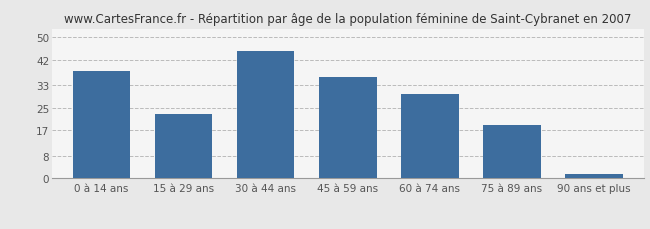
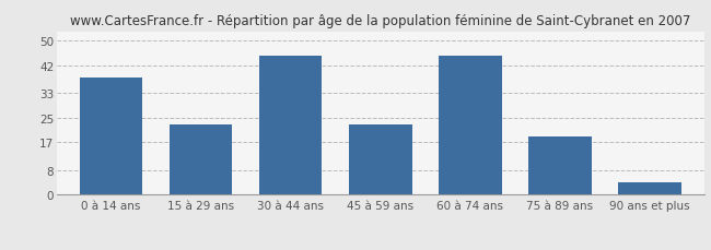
45 à 59 ans: 36.0 -> 23.0
60 à 74 ans: 30.0 -> 45.0
90 ans et plus: 1.5 -> 4.0
